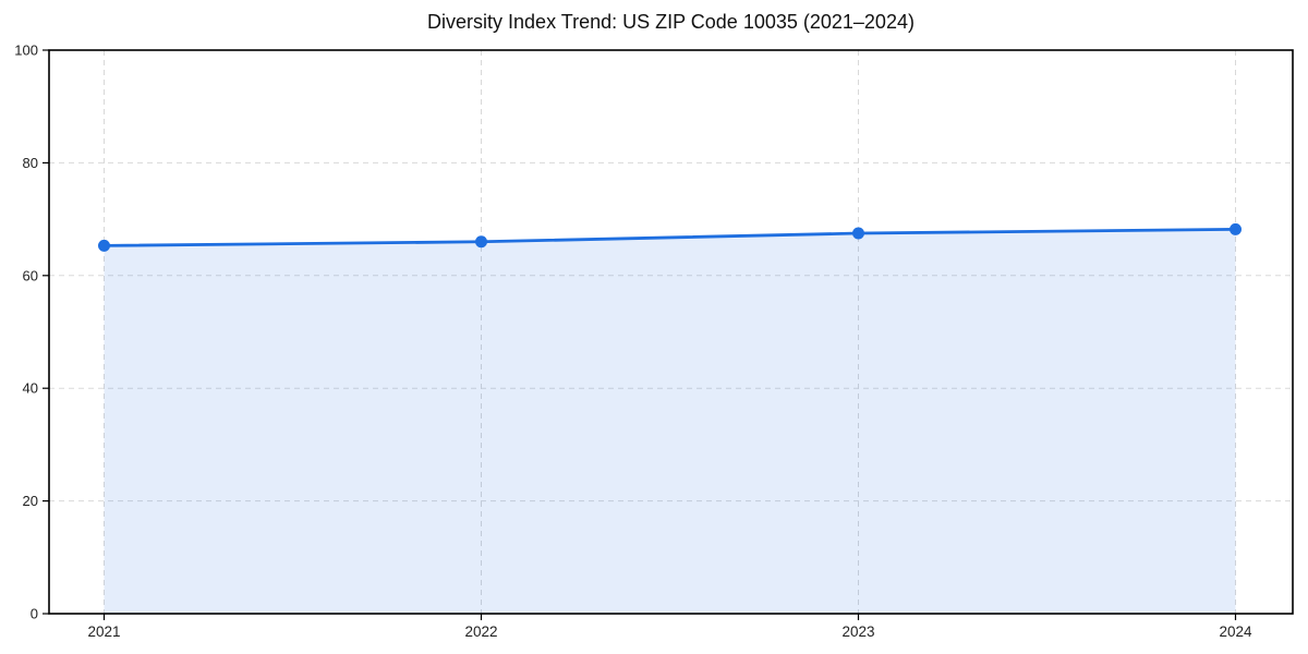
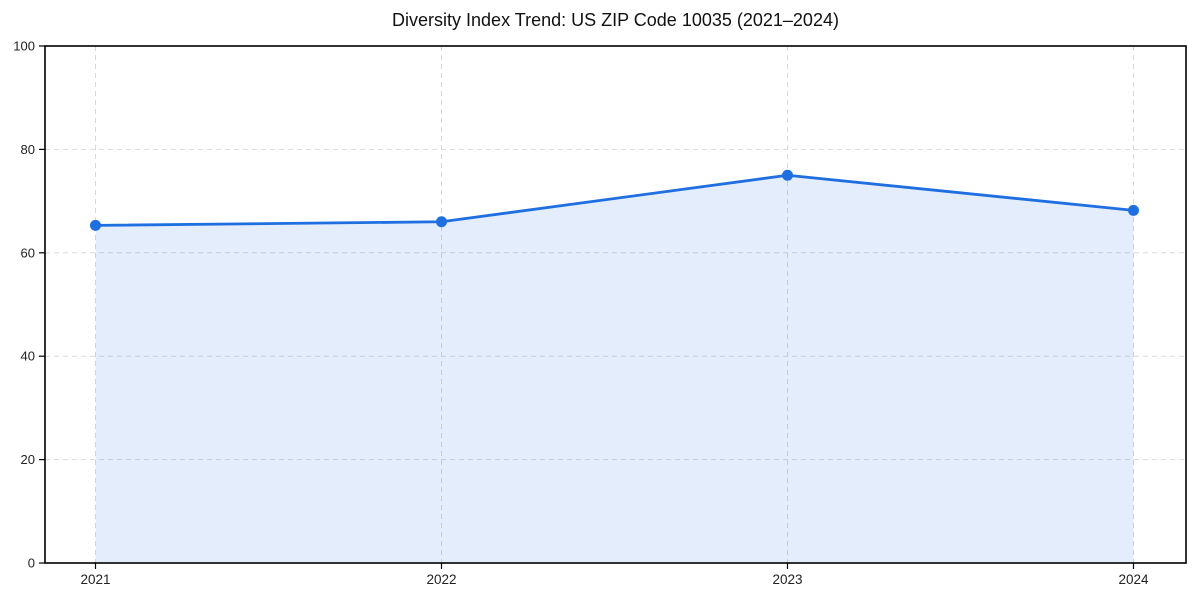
2023: 68 -> 75
